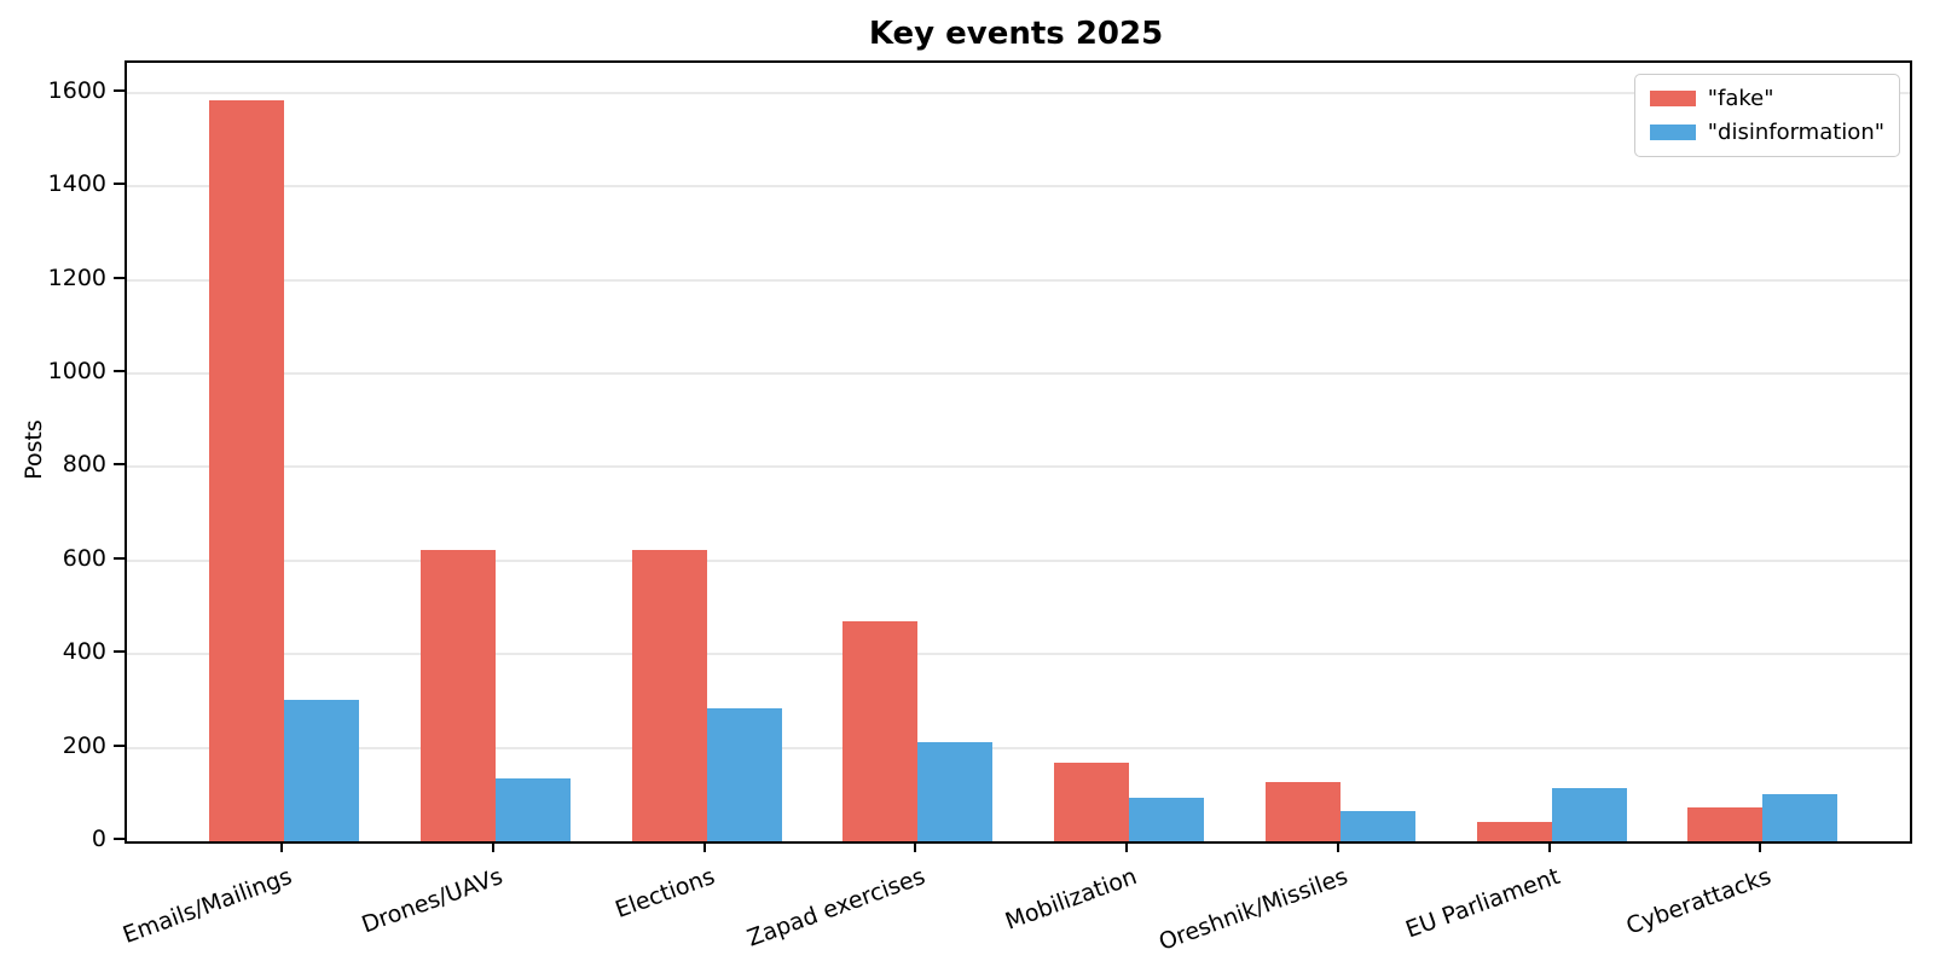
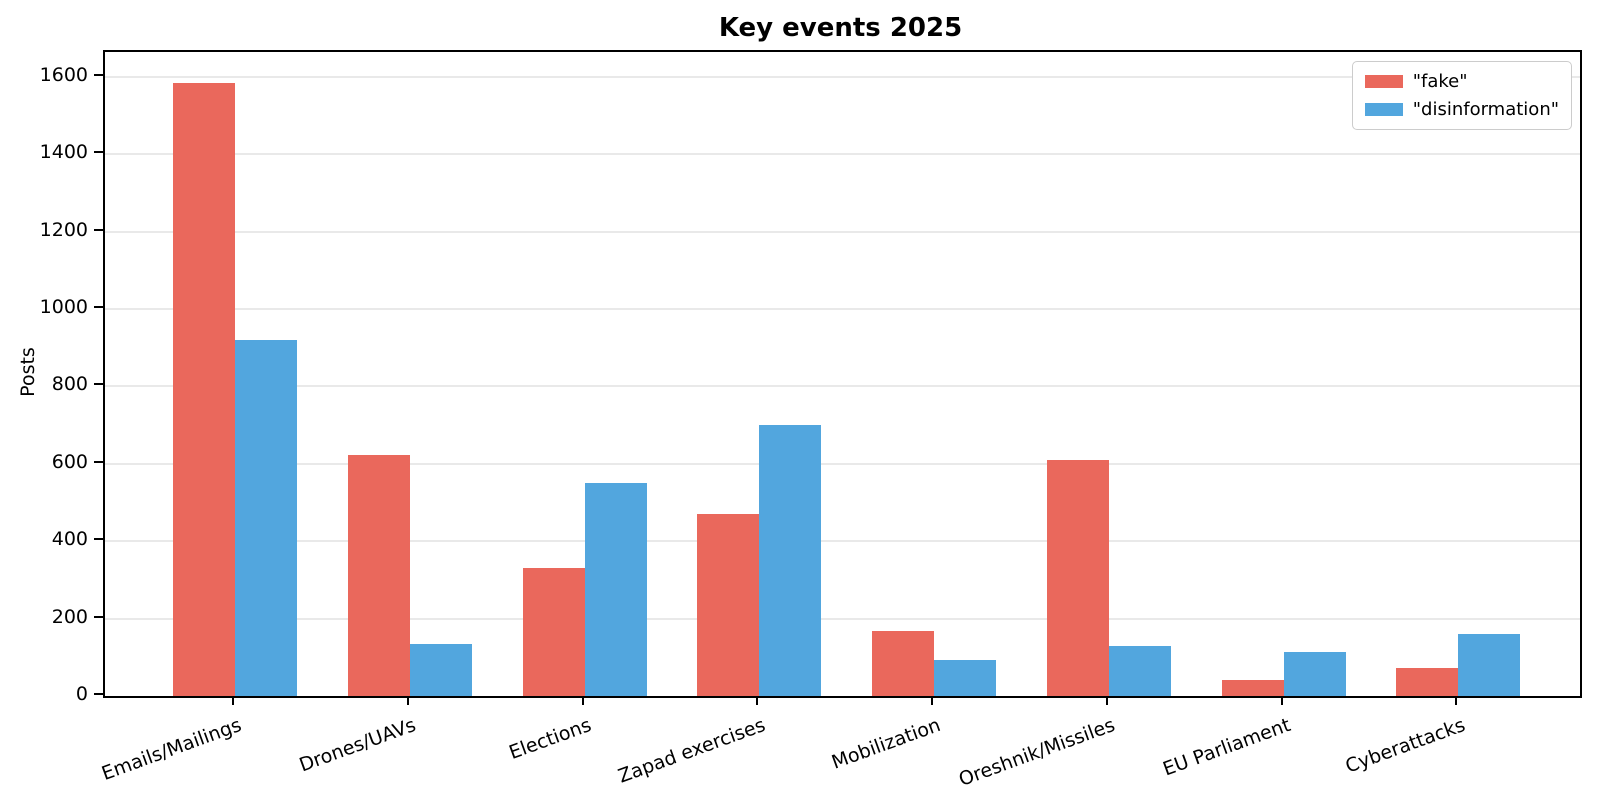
"disinformation"/Emails/Mailings: 300 -> 920
"fake"/Elections: 620 -> 330
"disinformation"/Elections: 280 -> 550
"disinformation"/Zapad exercises: 210 -> 700
"fake"/Oreshnik/Missiles: 130 -> 610
"disinformation"/Oreshnik/Missiles: 60 -> 130
"disinformation"/Cyberattacks: 100 -> 160
